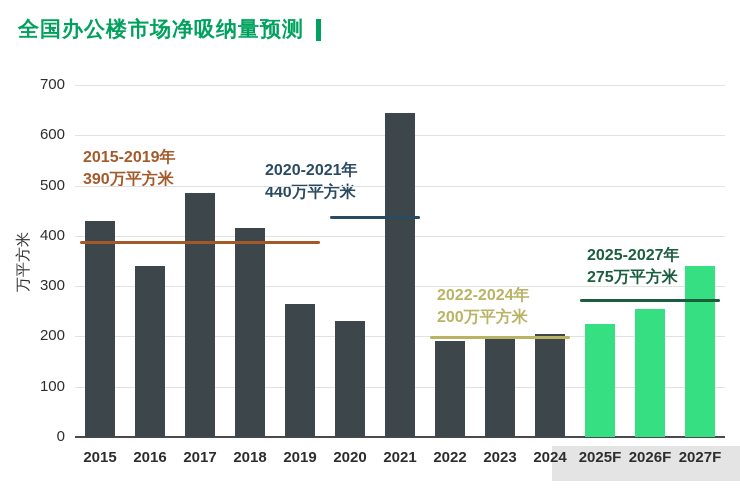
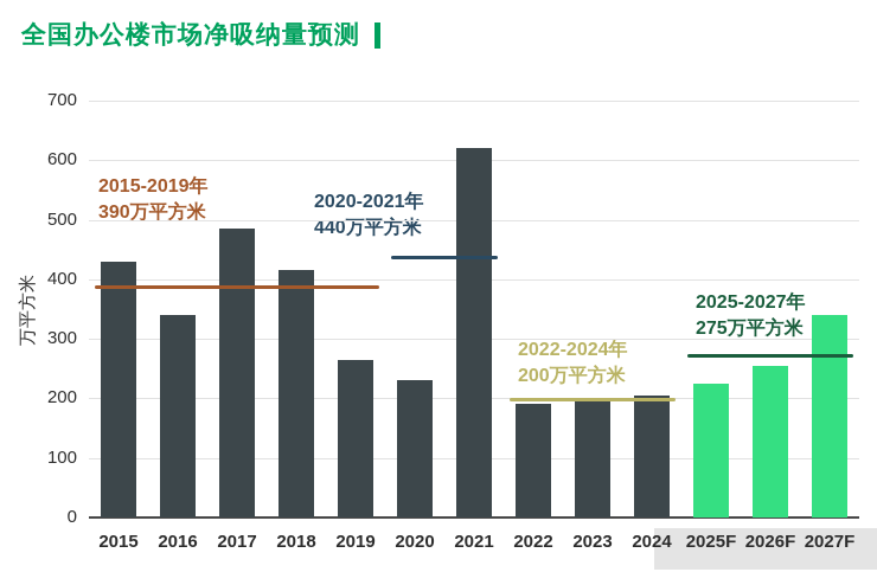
2021: 640 -> 620
